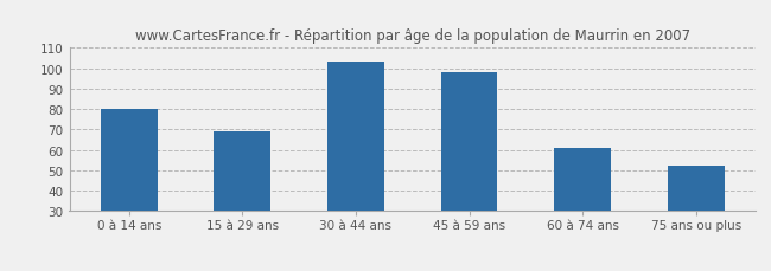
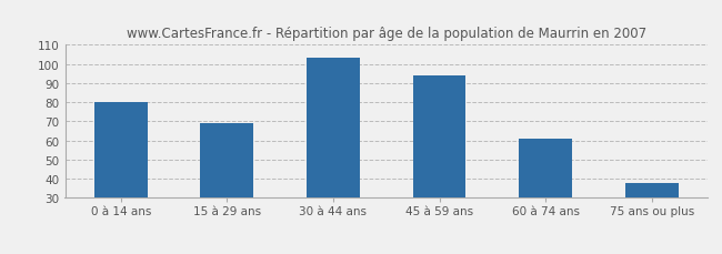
45 à 59 ans: 98 -> 94
75 ans ou plus: 52 -> 38
